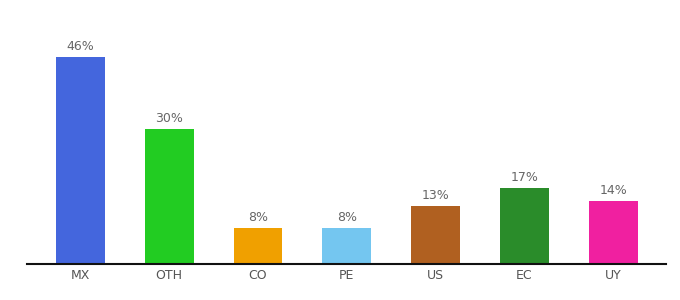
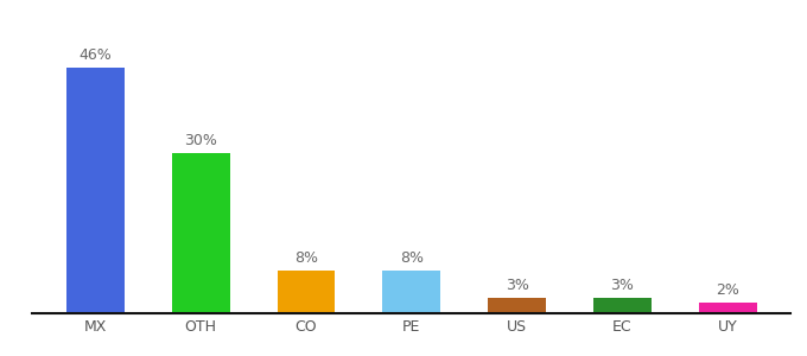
US: 13% -> 3%
EC: 17% -> 3%
UY: 14% -> 2%
